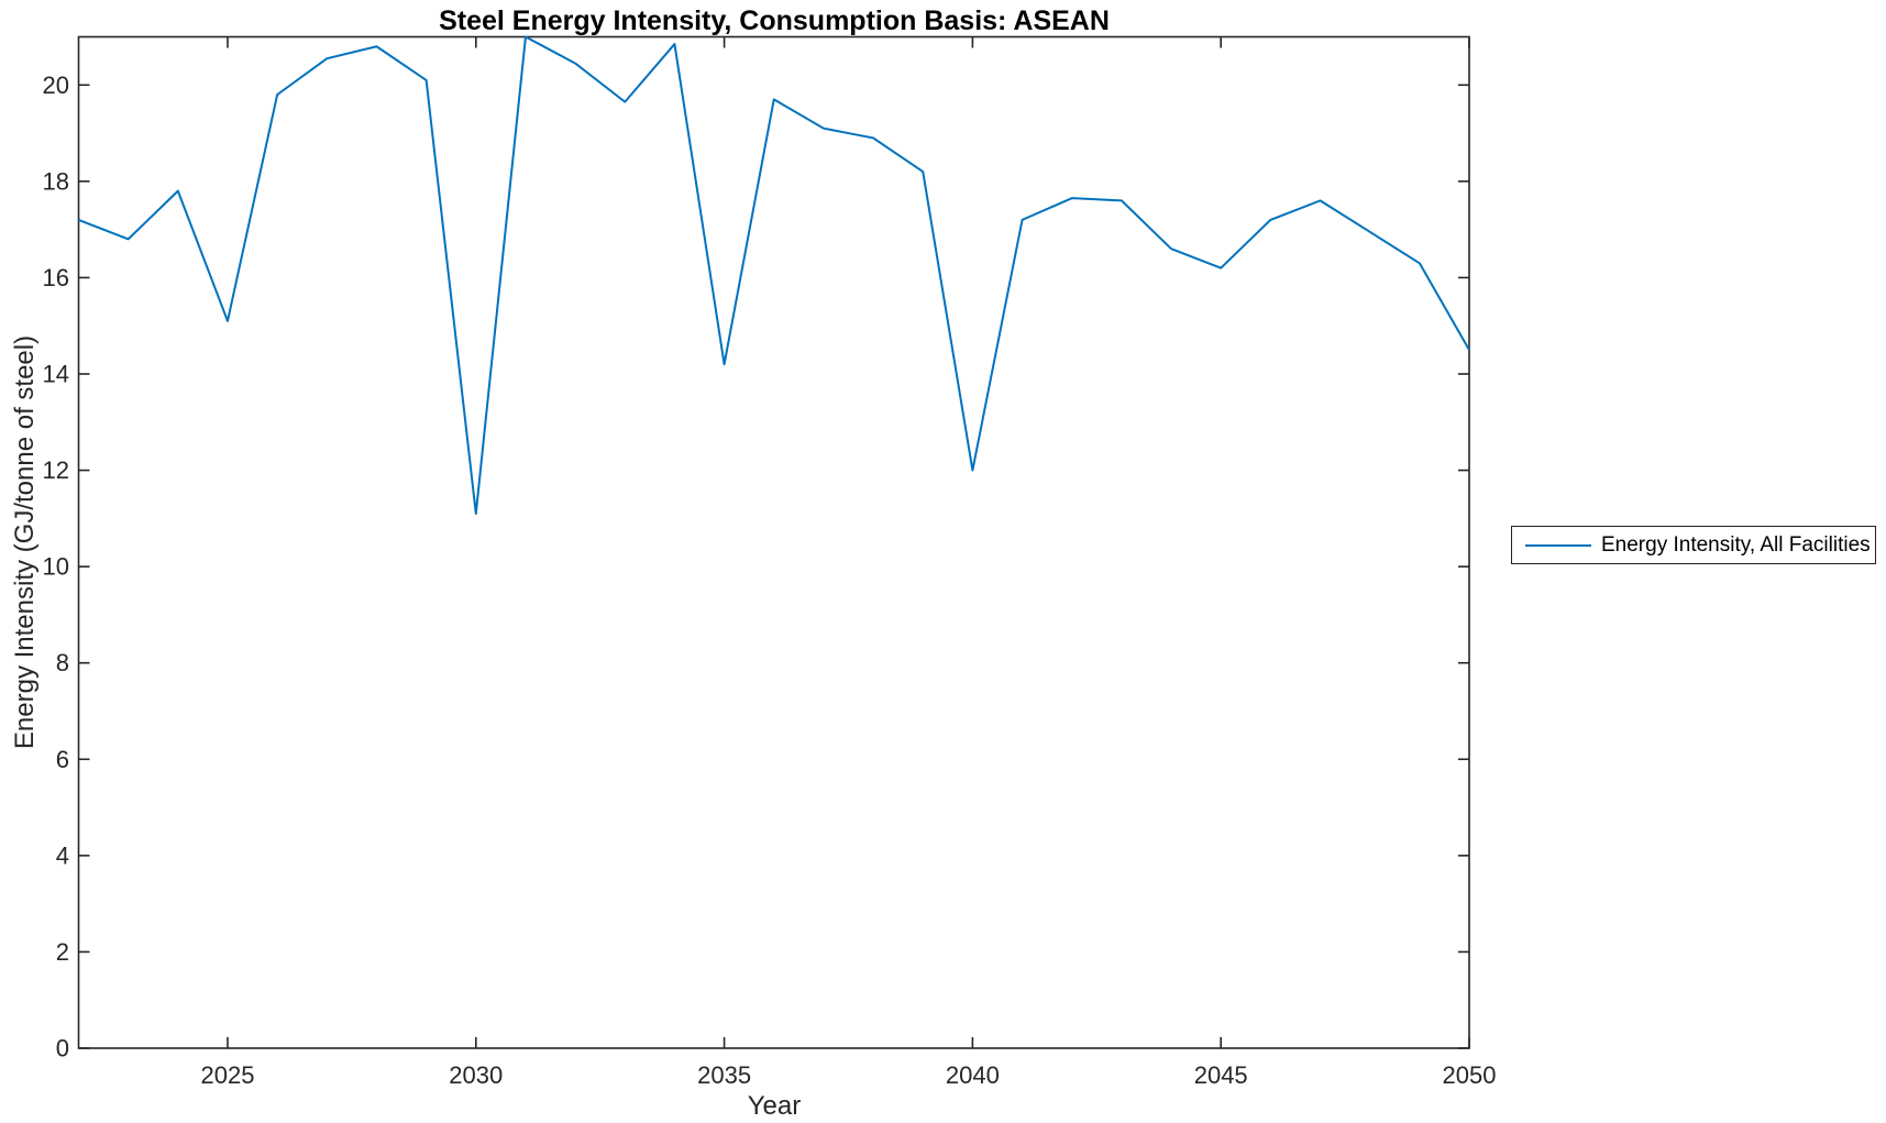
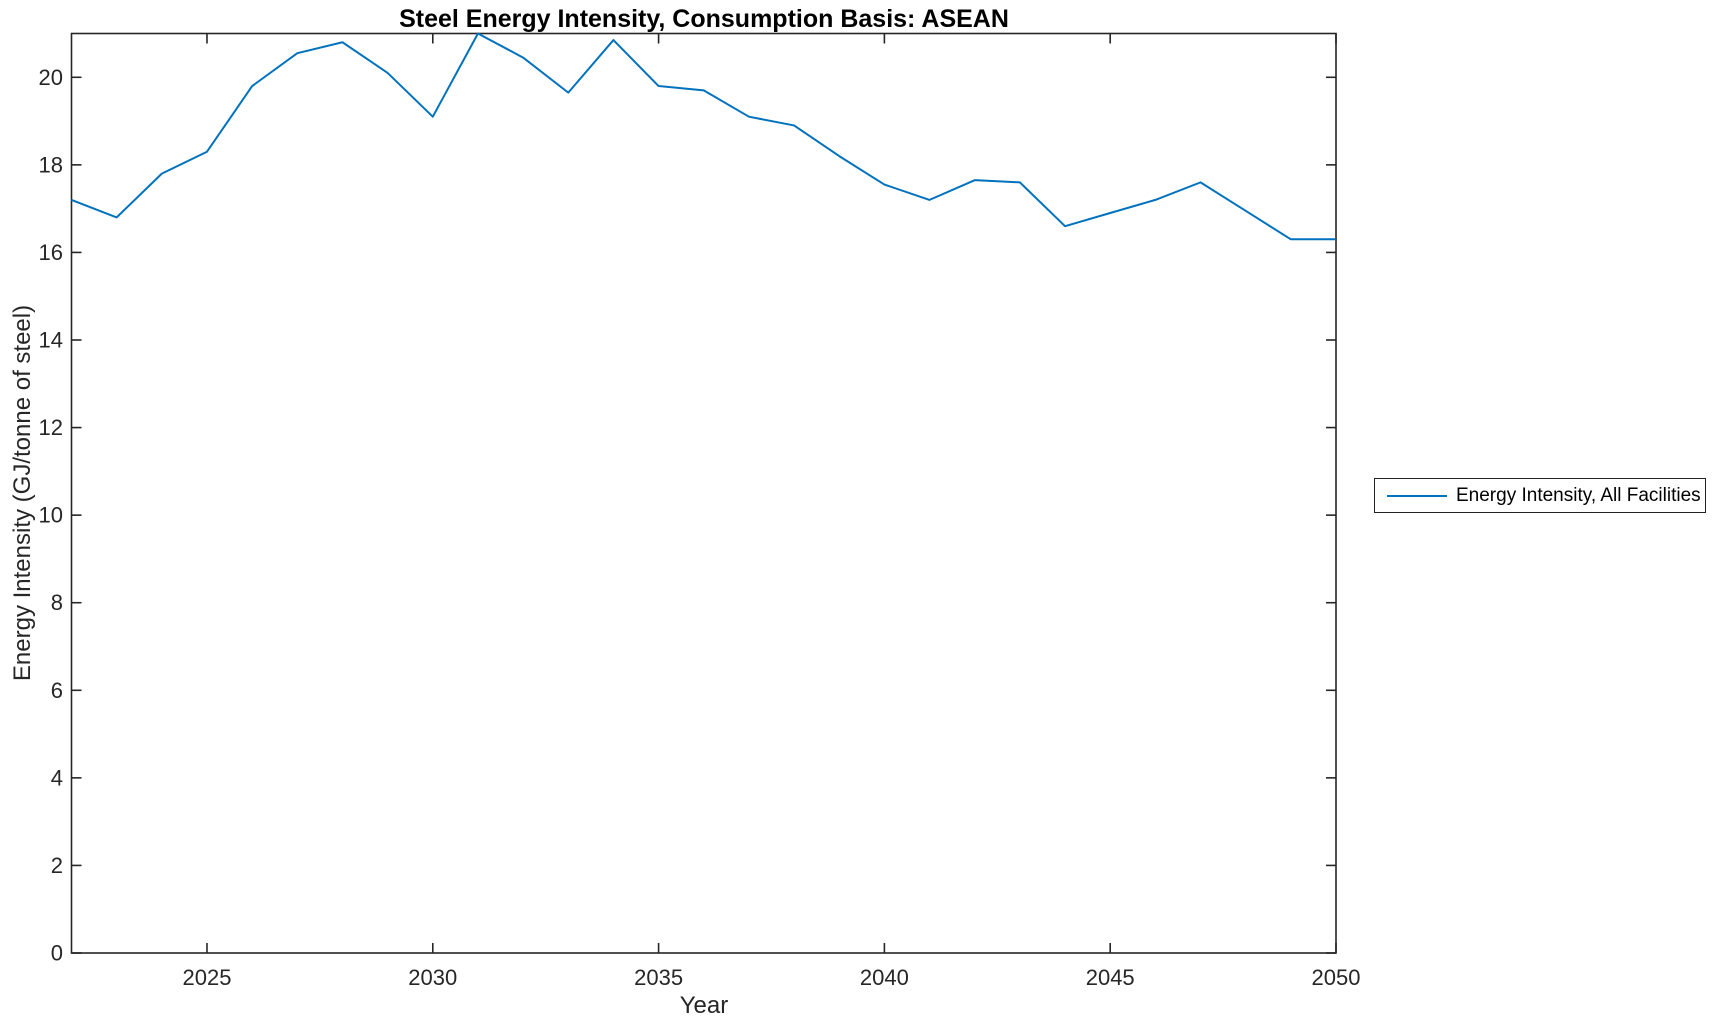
2025: 15.1 -> 18.3
2030: 11.1 -> 19.1
2035: 14.2 -> 19.8
2040: 12.0 -> 17.6
2045: 16.2 -> 16.9
2050: 14.5 -> 16.3
